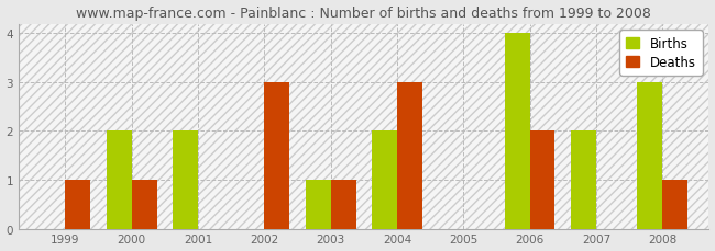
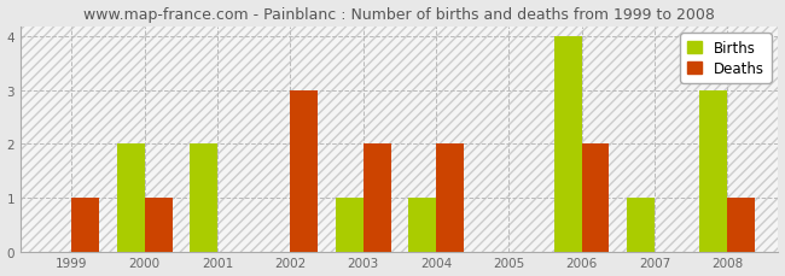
Deaths/2003: 1 -> 2
Births/2004: 2 -> 1
Deaths/2004: 3 -> 2
Births/2007: 2 -> 1
